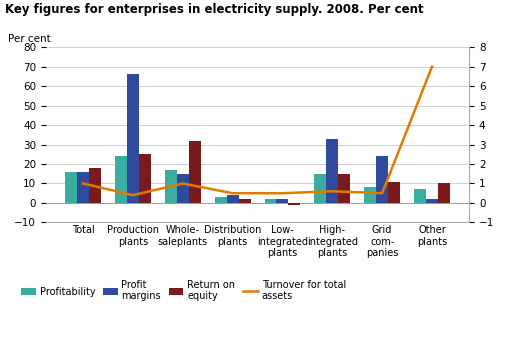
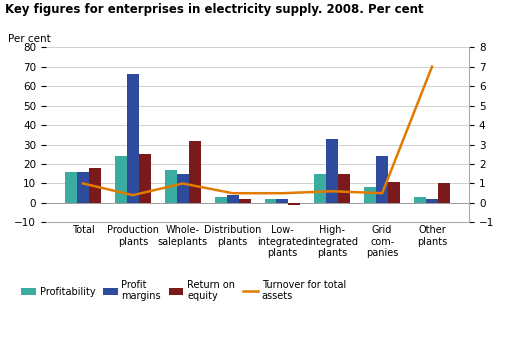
Profitability/Other plants: 7 -> 3
